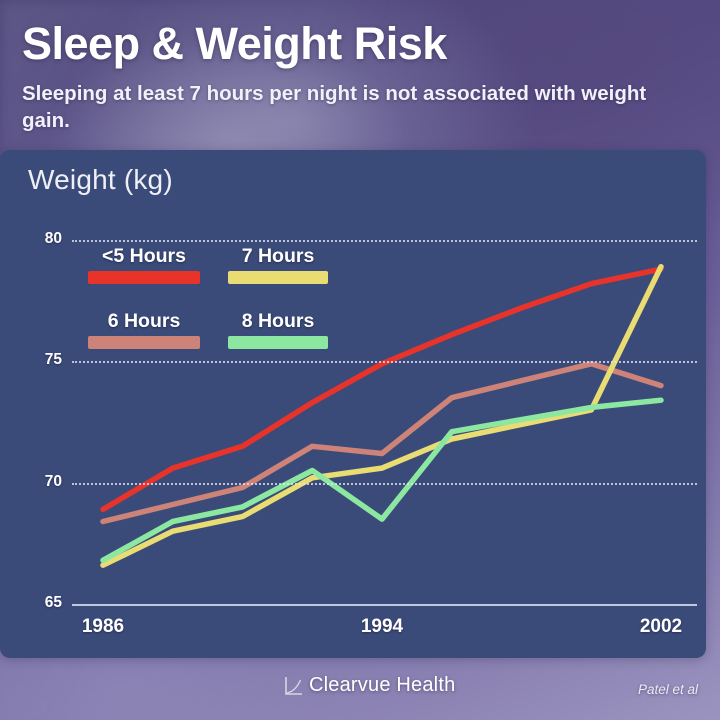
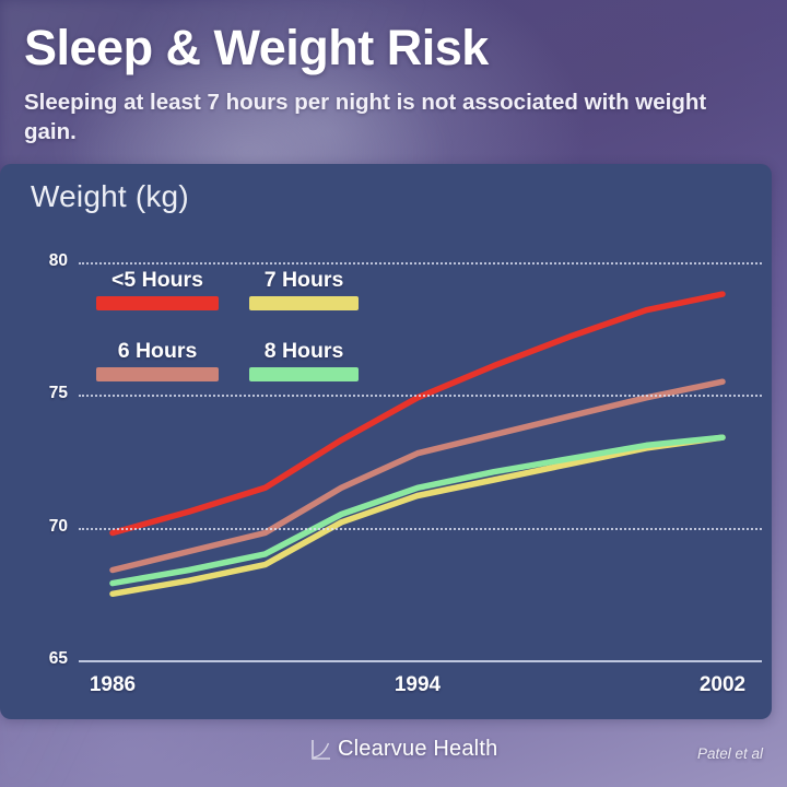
<5 Hours/1986: 68.9 -> 69.8
7 Hours/1986: 66.6 -> 67.5
8 Hours/1986: 66.8 -> 67.9
6 Hours/1994: 71.2 -> 72.8
7 Hours/1994: 70.6 -> 71.2
8 Hours/1994: 68.5 -> 71.5
6 Hours/2002: 74.0 -> 75.5
7 Hours/2002: 78.9 -> 73.4
